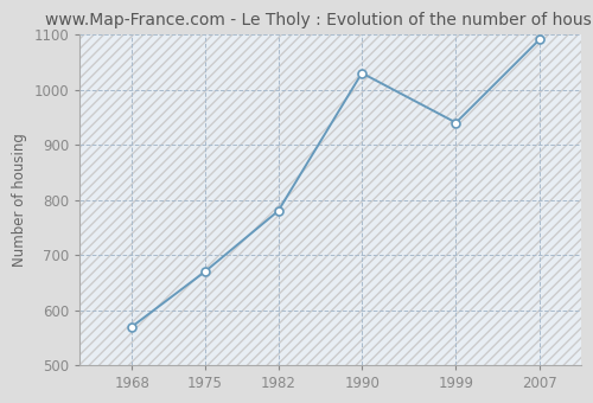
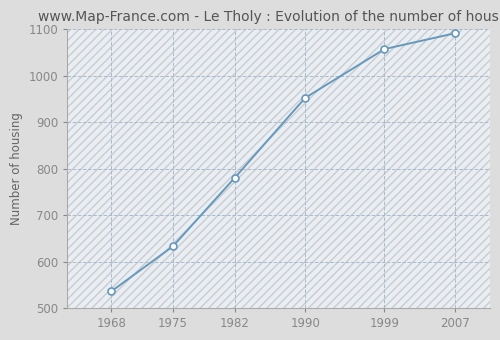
1968: 570 -> 536
1975: 670 -> 633
1990: 1030 -> 952
1999: 940 -> 1057
